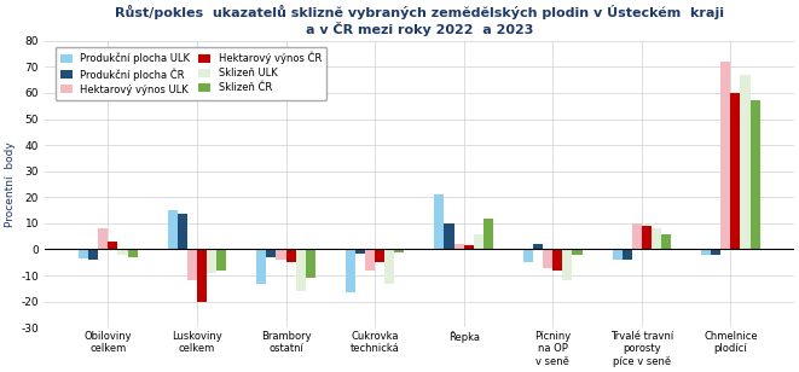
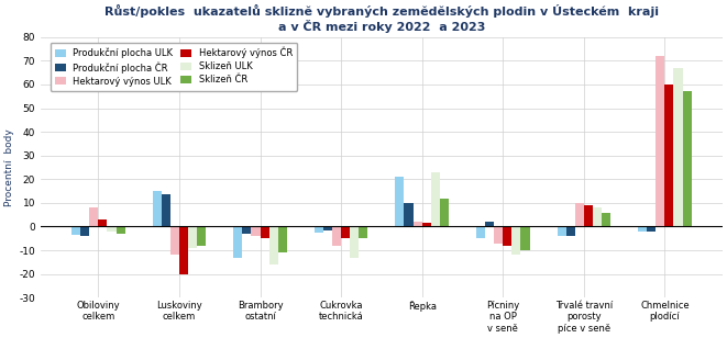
Produkční plocha ULK/Cukrovka technická: -16.5 -> -2.5
Sklizeň ČR/Cukrovka technická: -1 -> -5
Sklizeň ULK/Řepka: 6 -> 23
Sklizeň ČR/Pícniny na OP v seně: -2 -> -10
